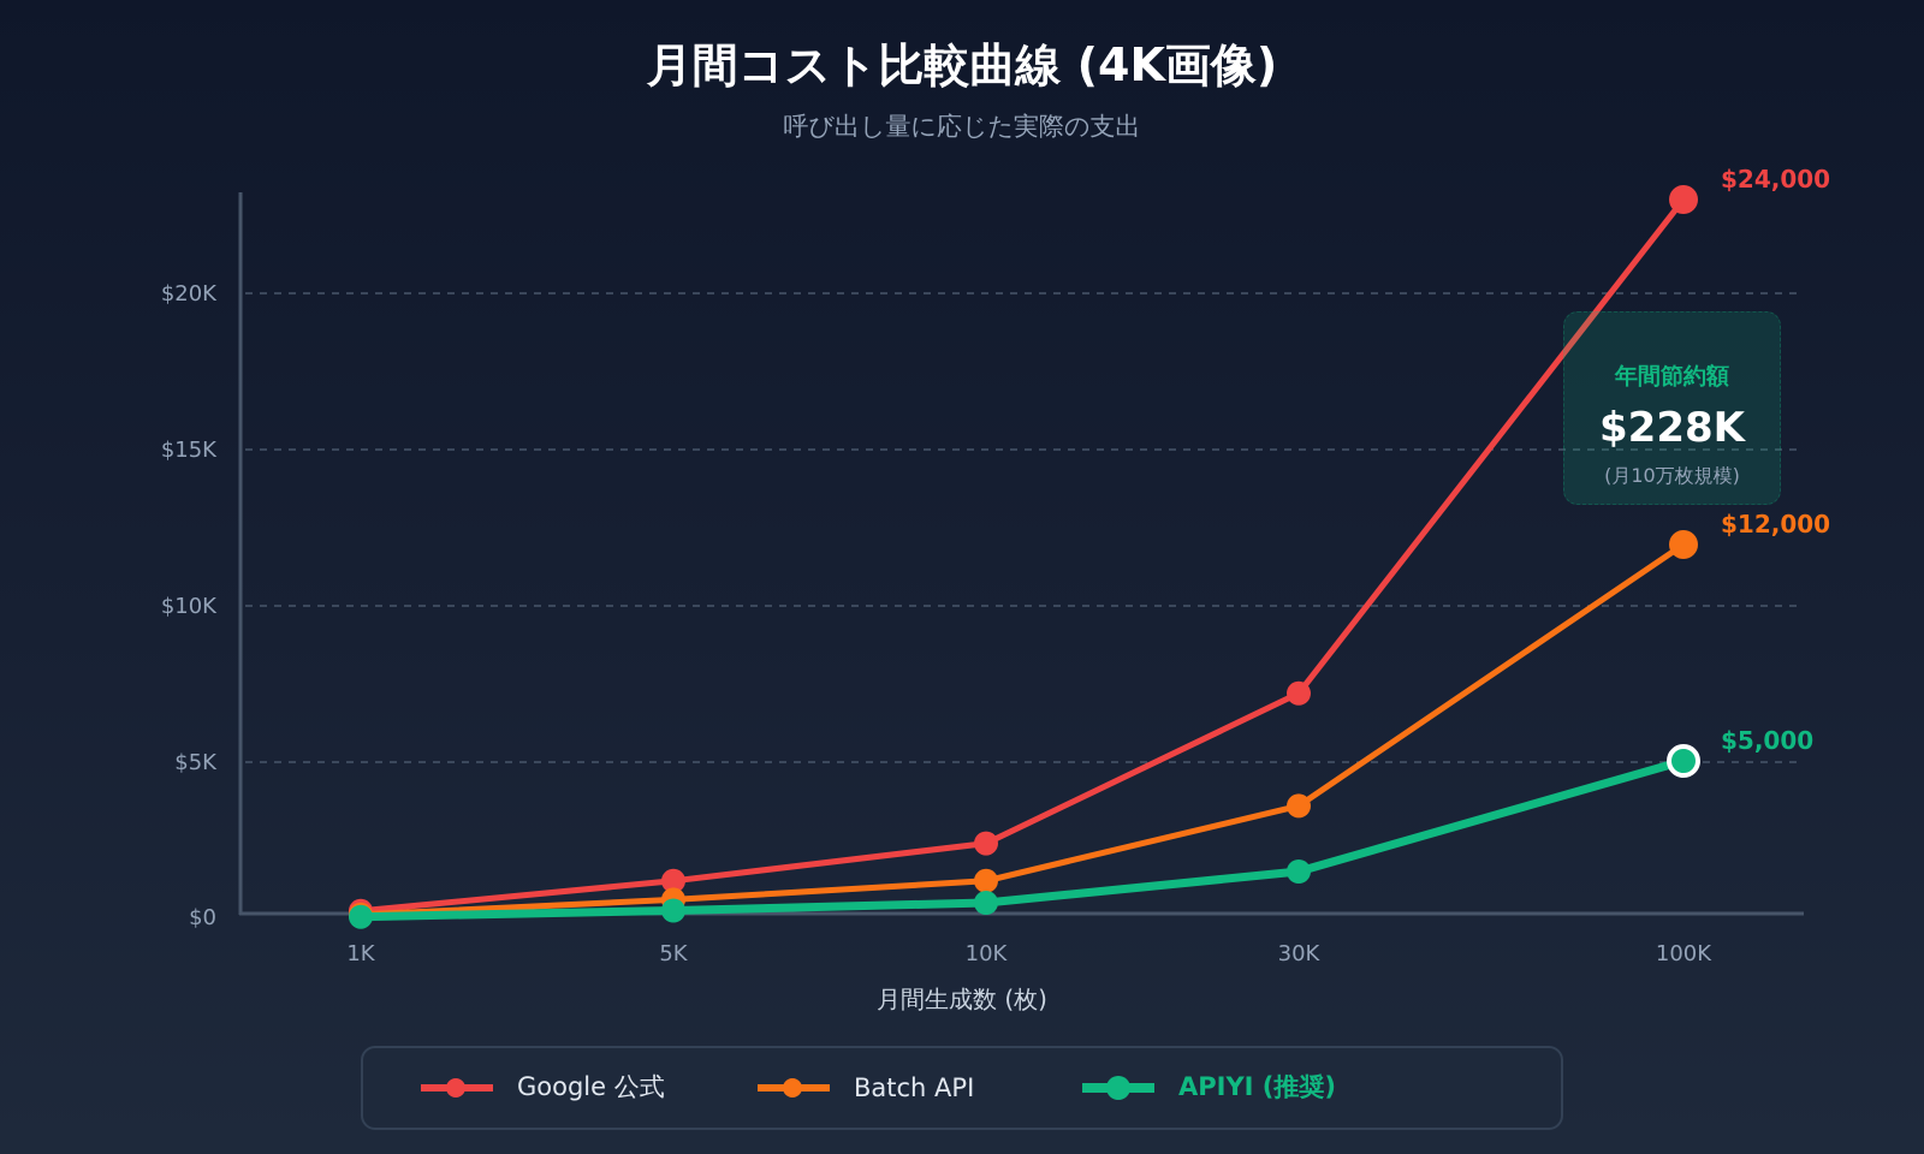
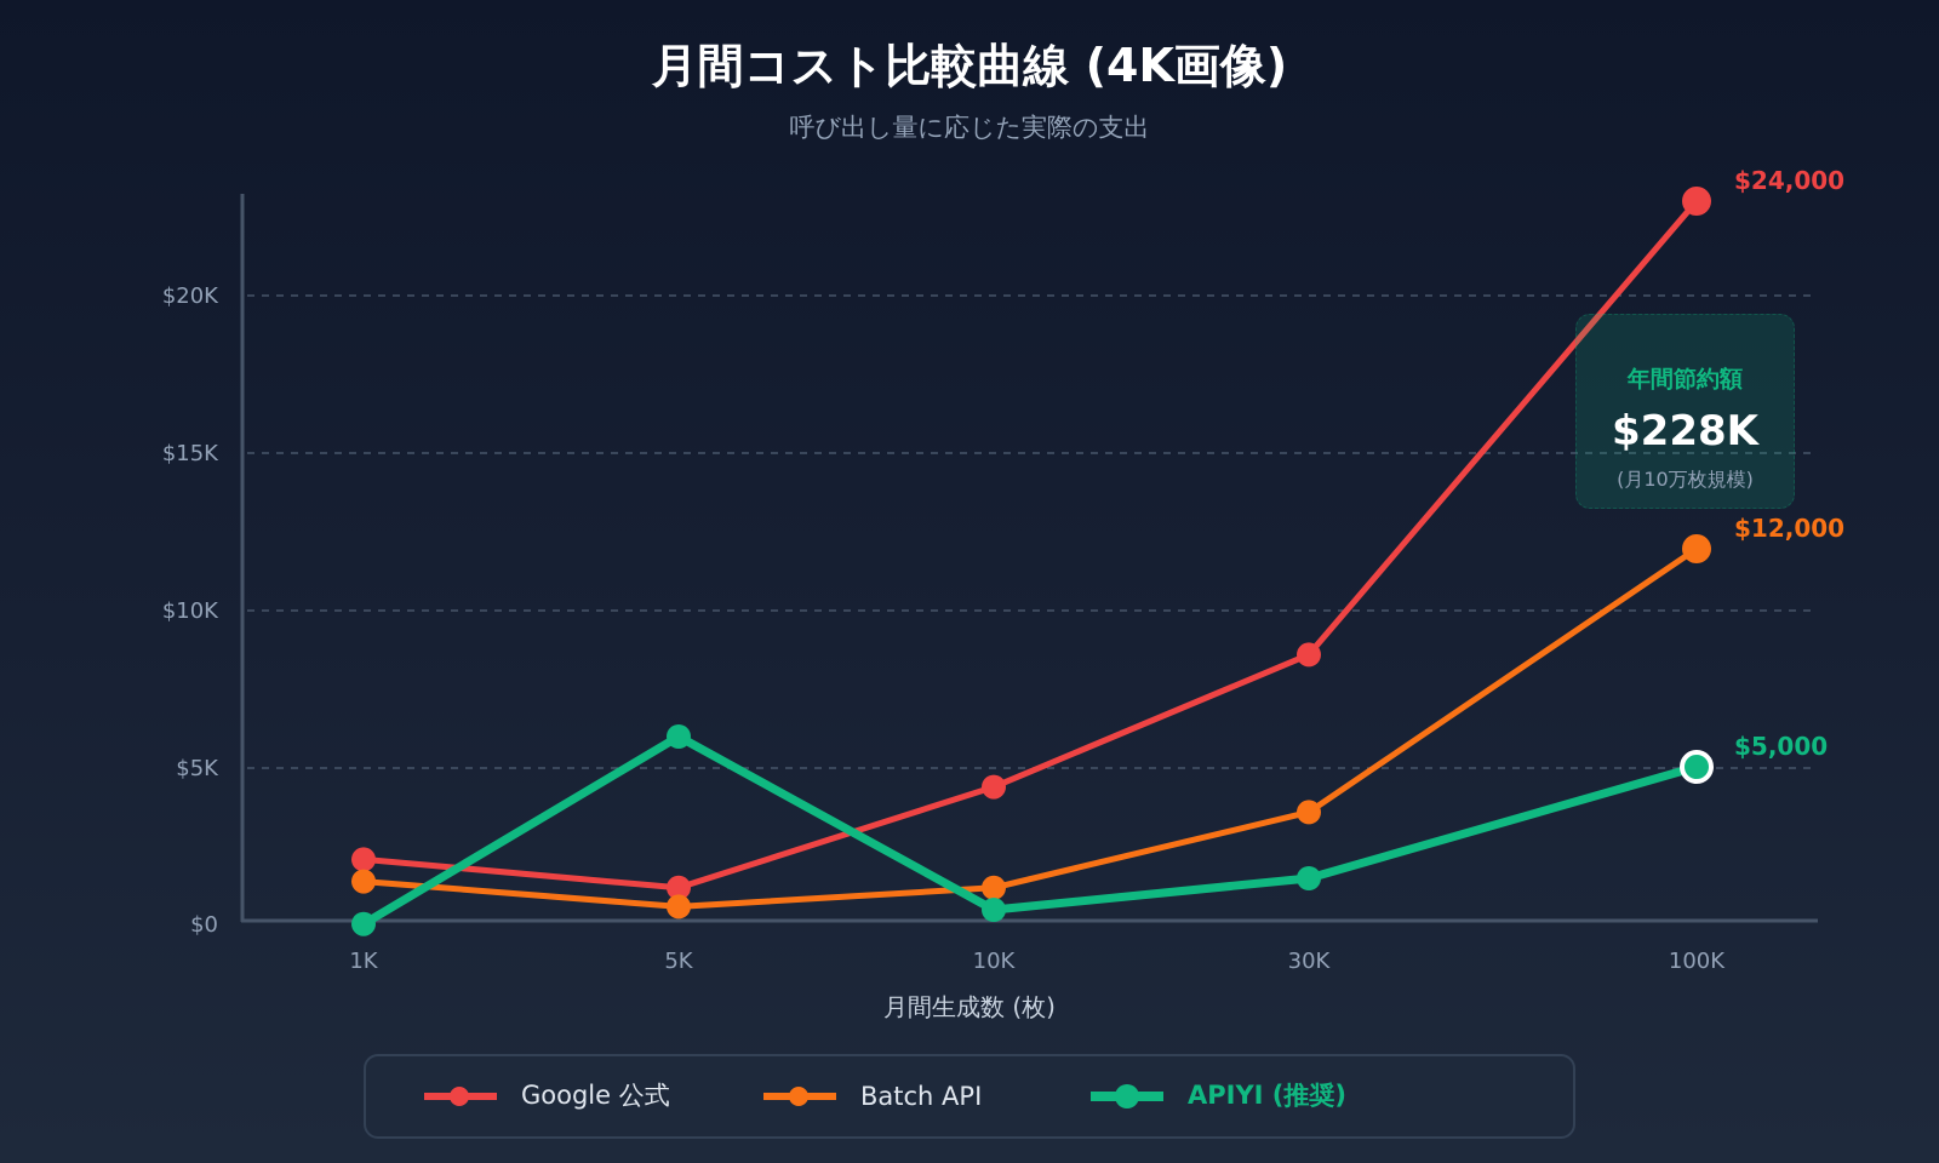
Google 公式/1K: $0.2K -> $2.1K
Batch API/1K: $0.1K -> $1.4K
APIYI (推奨)/5K: $0.2K -> $6.0K
Google 公式/10K: $2.4K -> $4.4K
Google 公式/30K: $7.2K -> $8.6K
